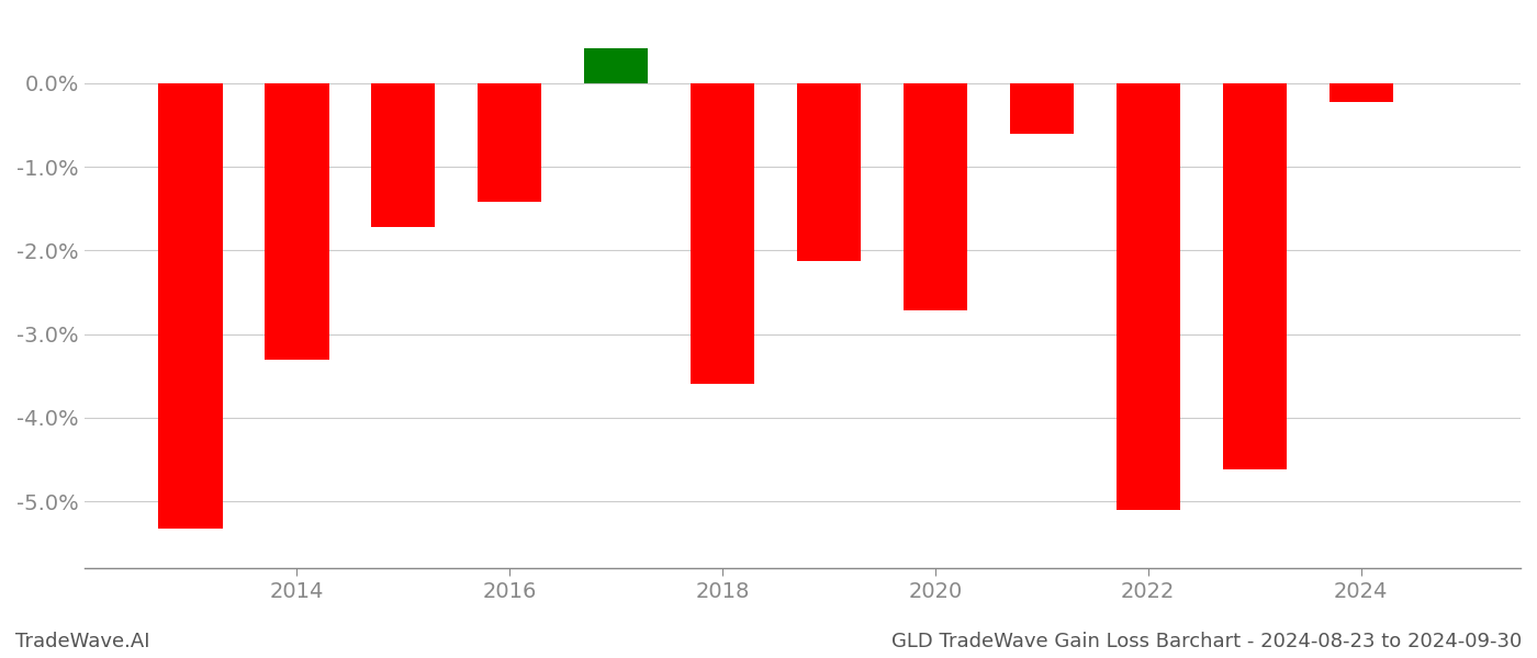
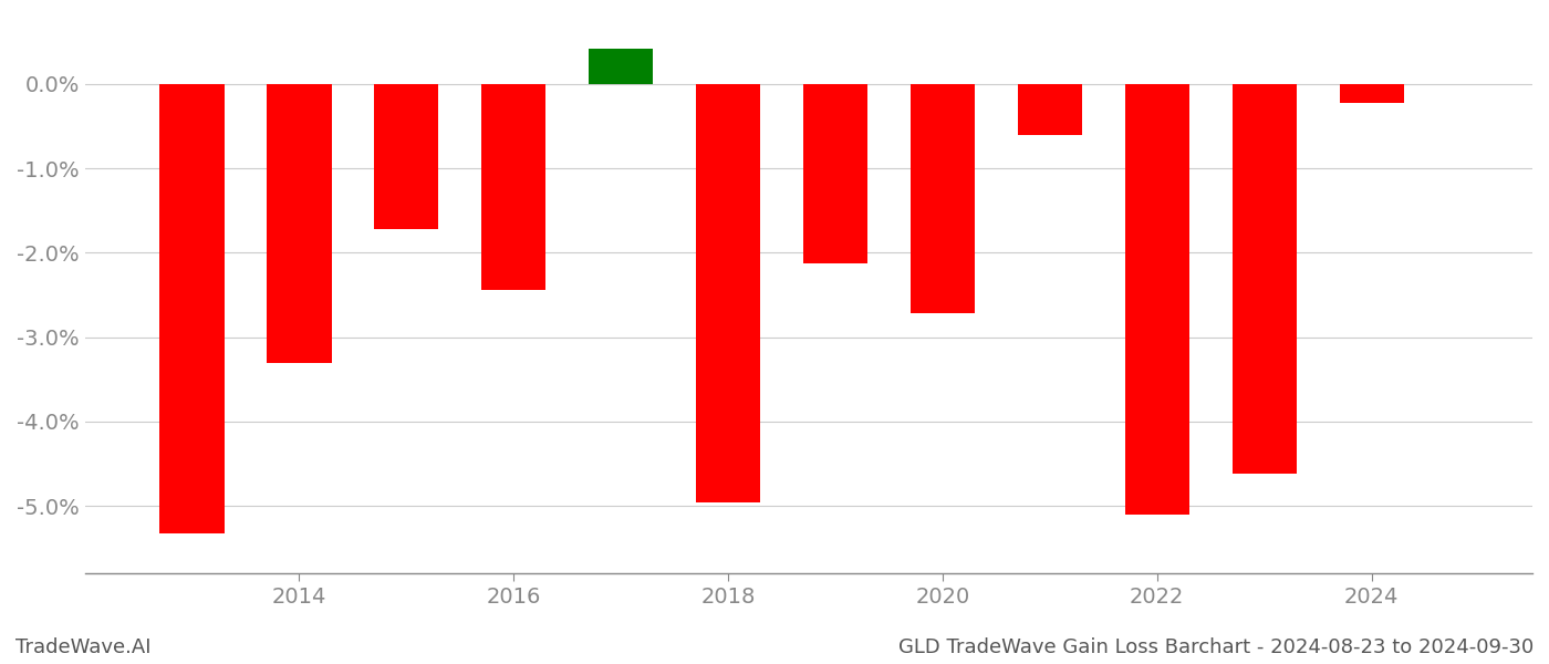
2016: -1.42% -> -2.44%
2018: -3.60% -> -4.96%
